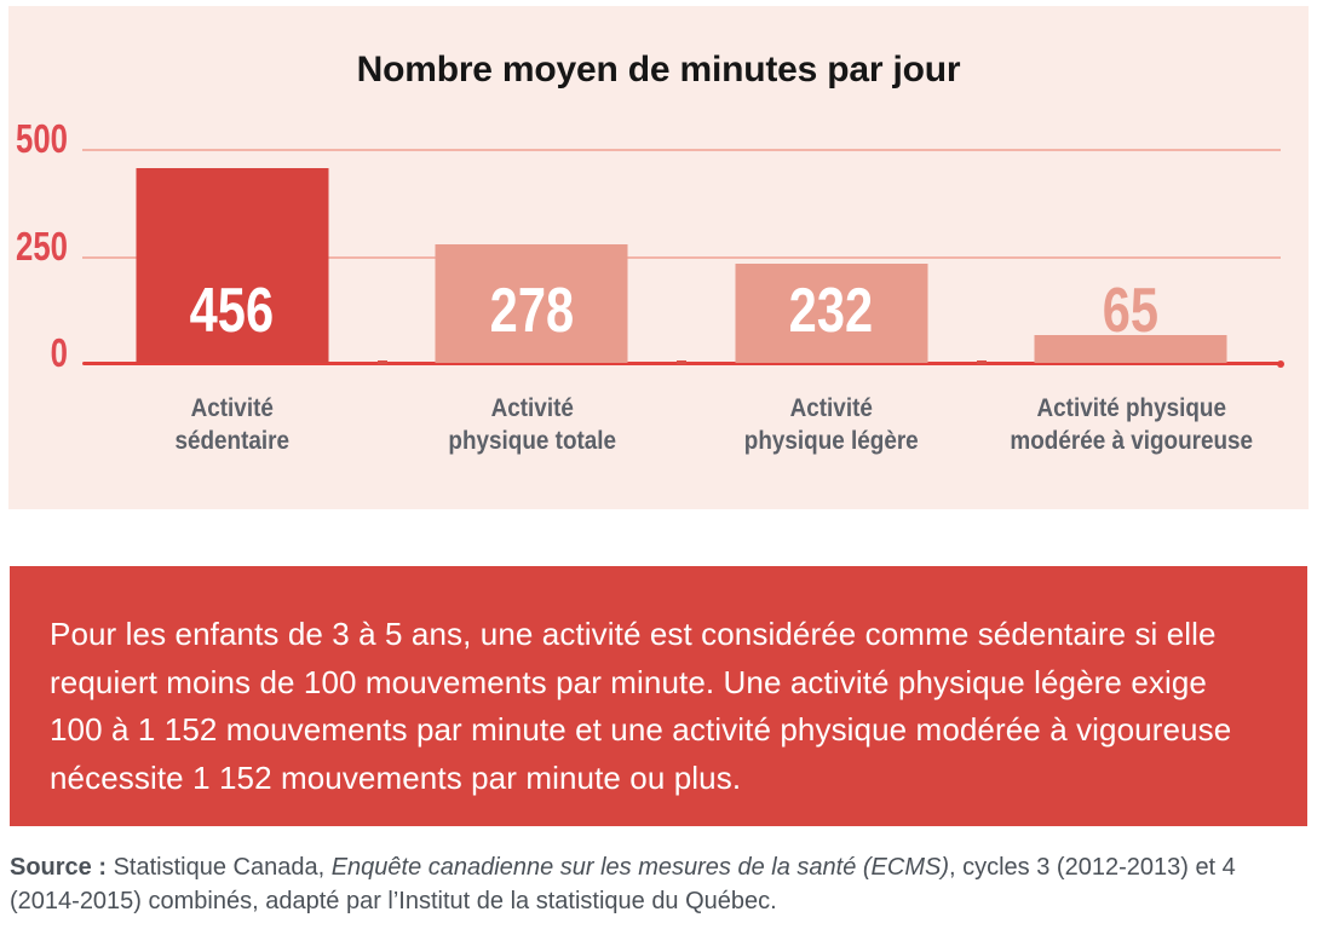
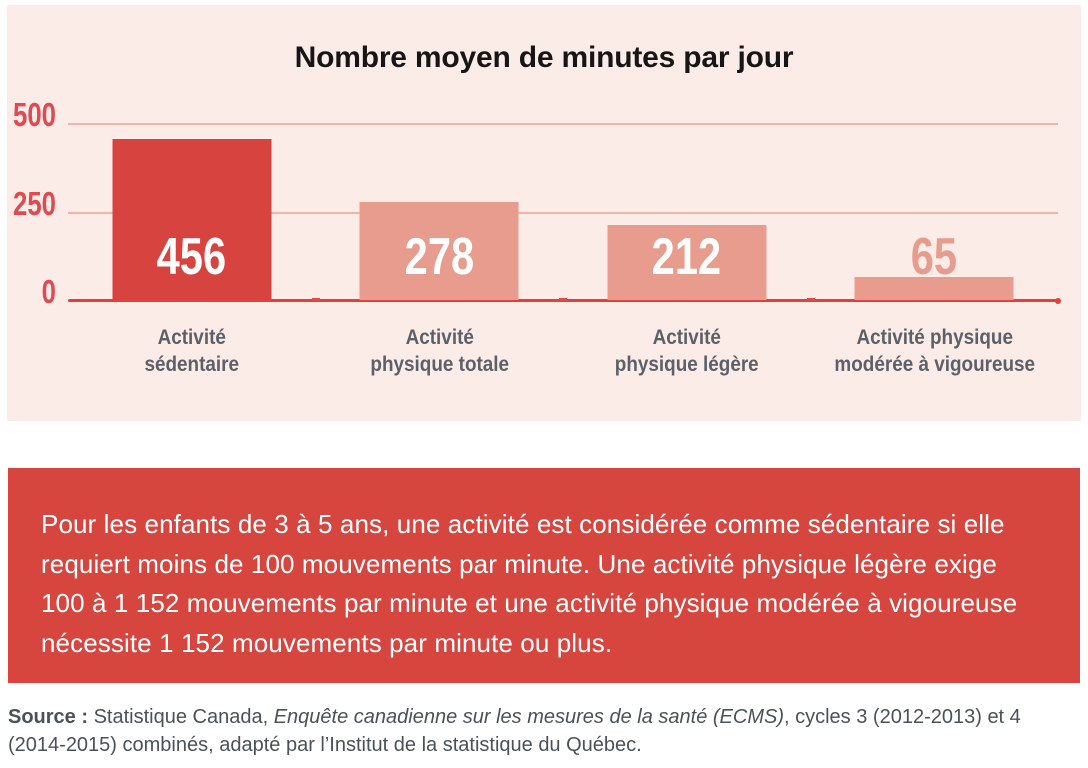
Activité physique légère: 232 -> 212
